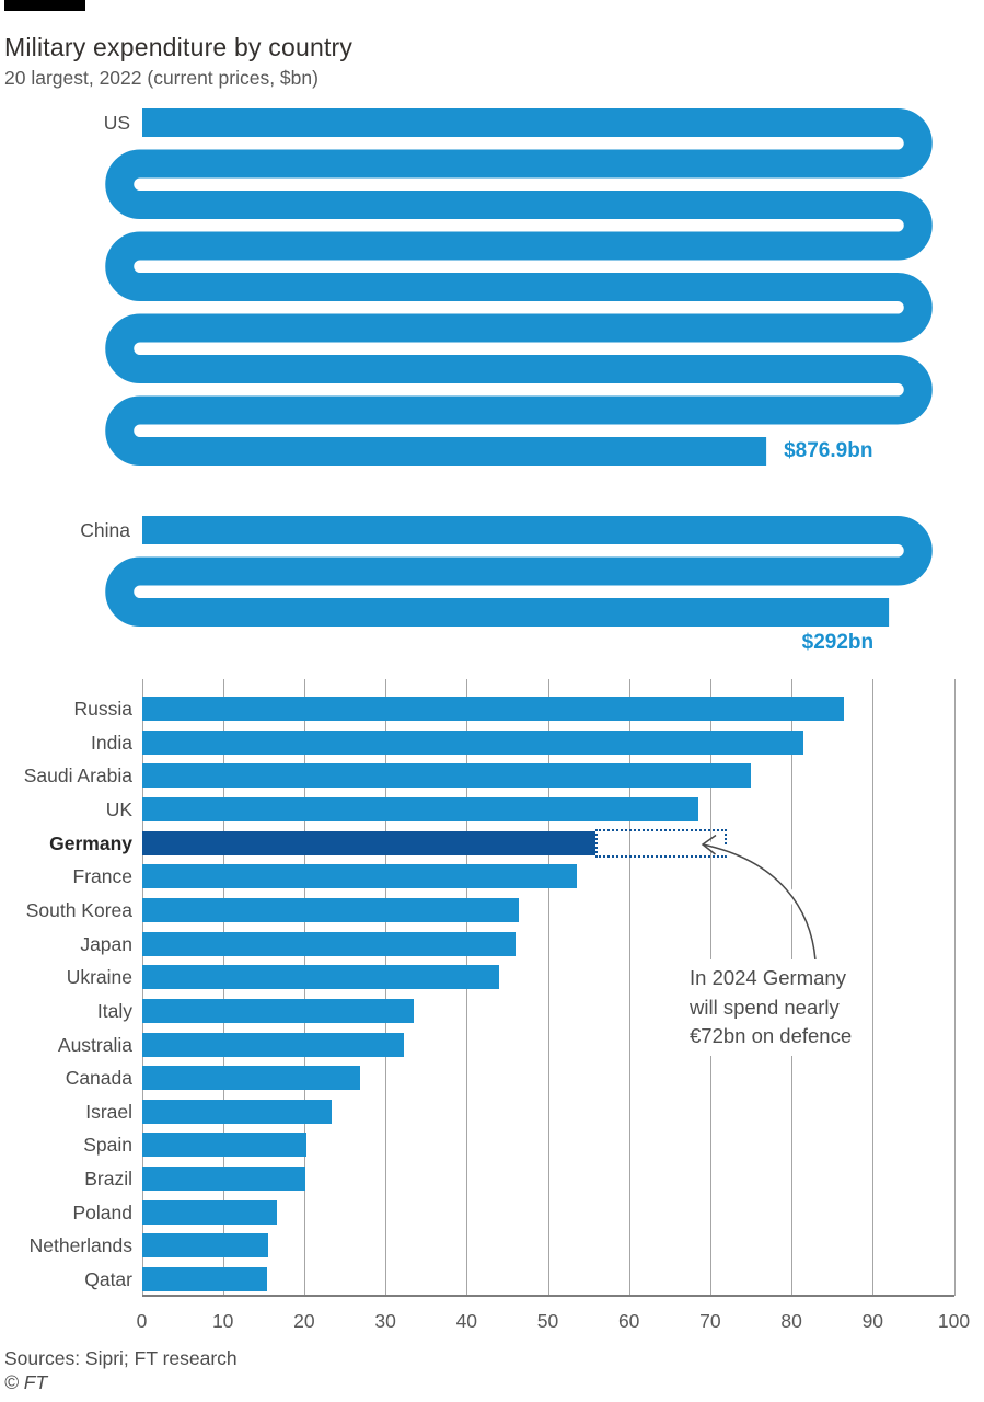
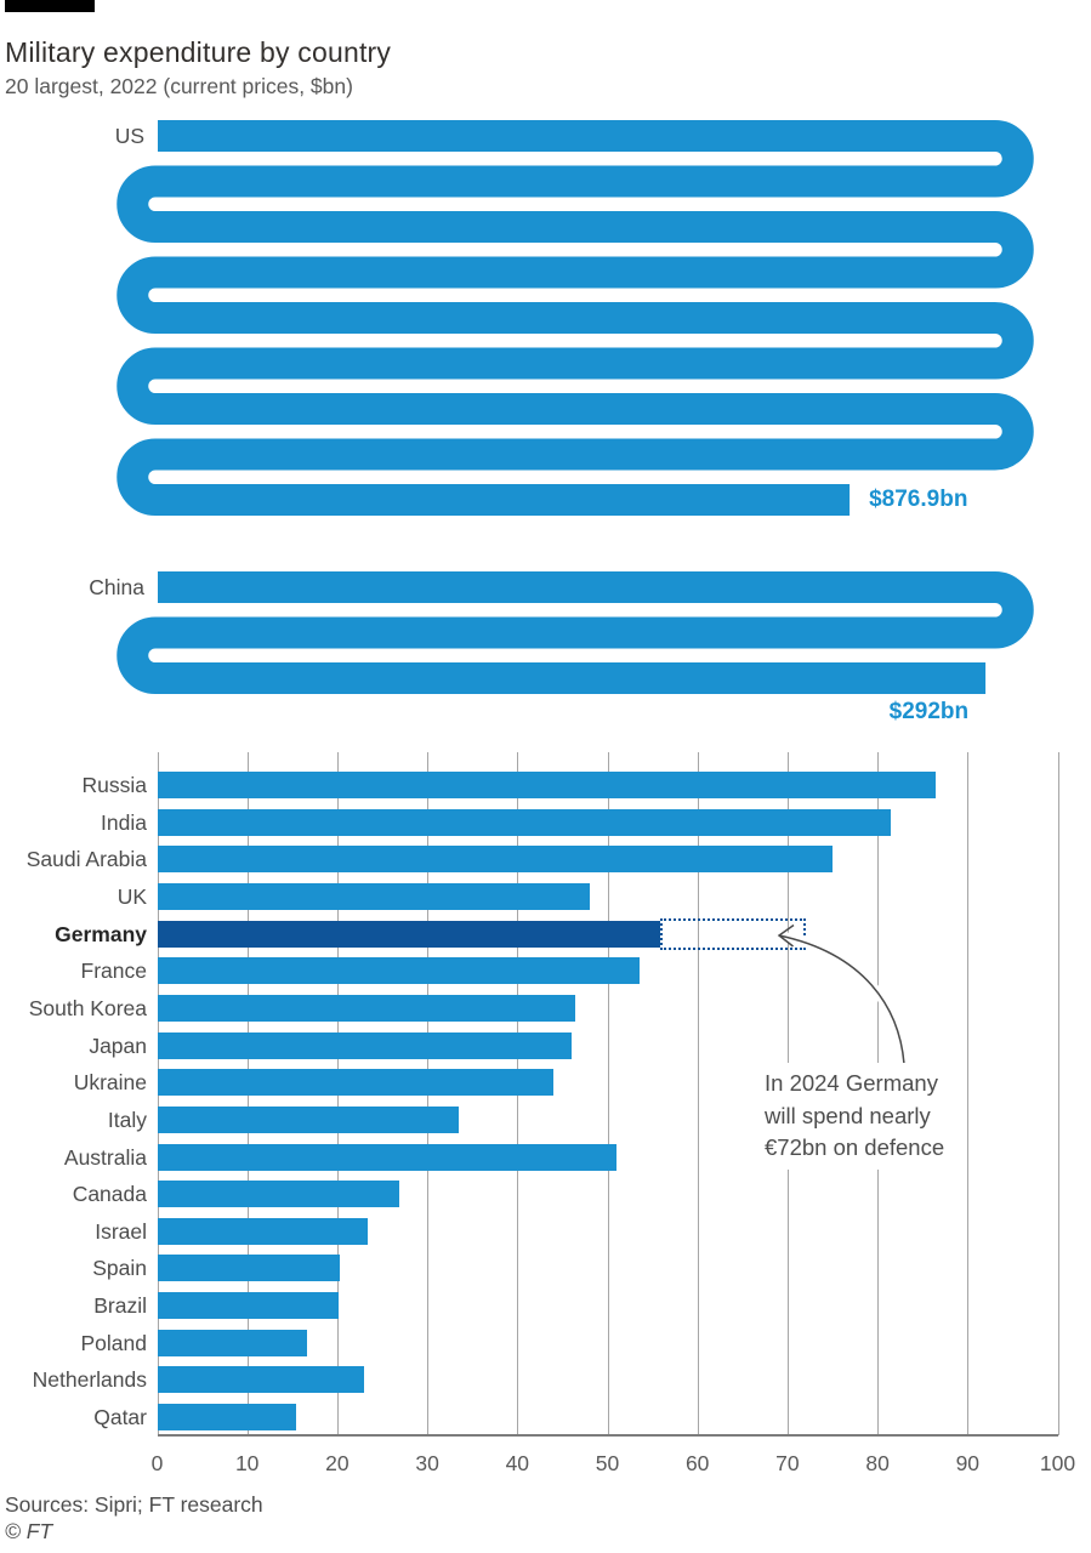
UK: 68 -> 48
Australia: 32 -> 51
Netherlands: 16 -> 23
